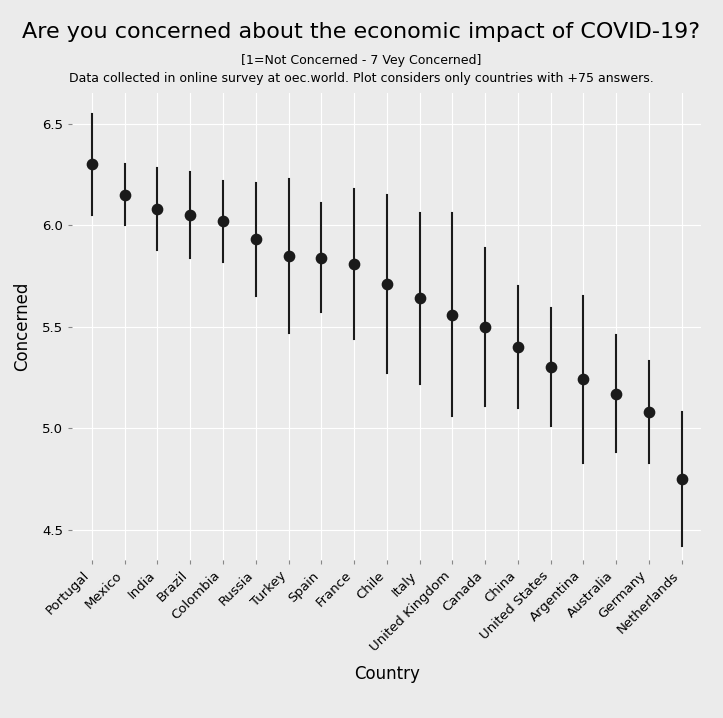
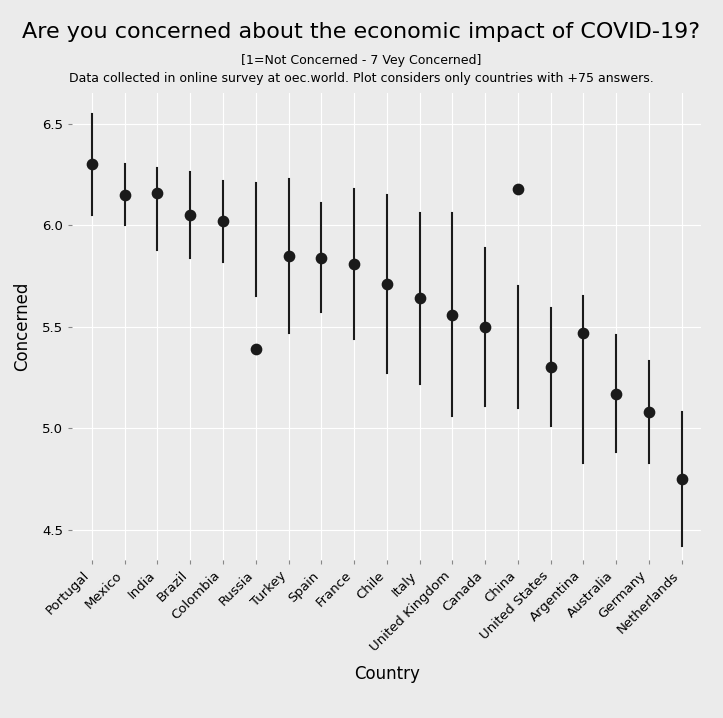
India: 6.08 -> 6.16
Russia: 5.93 -> 5.39
China: 5.40 -> 6.18
Argentina: 5.24 -> 5.47
